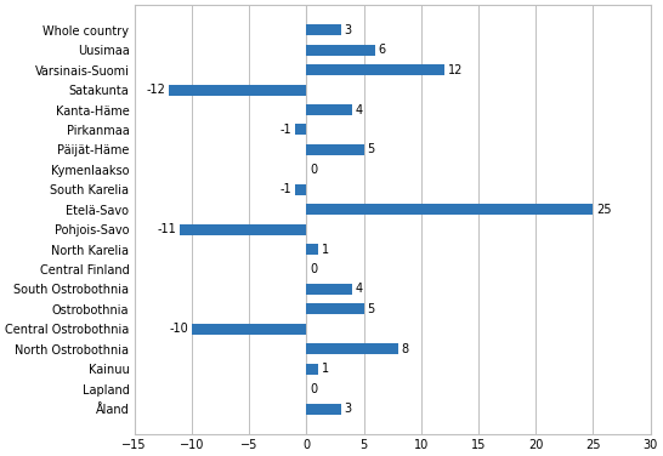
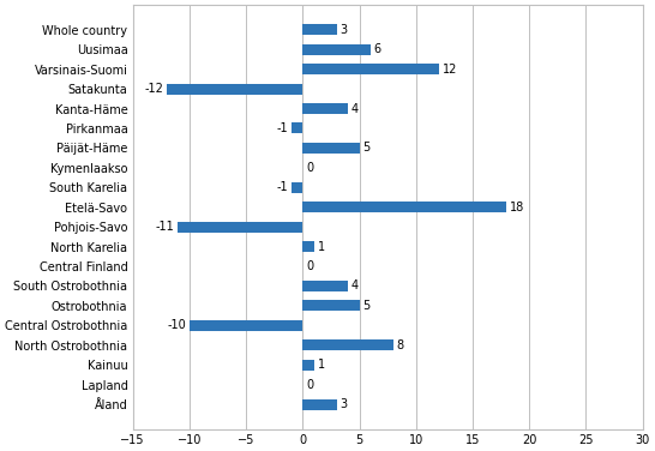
Etelä-Savo: 25 -> 18
